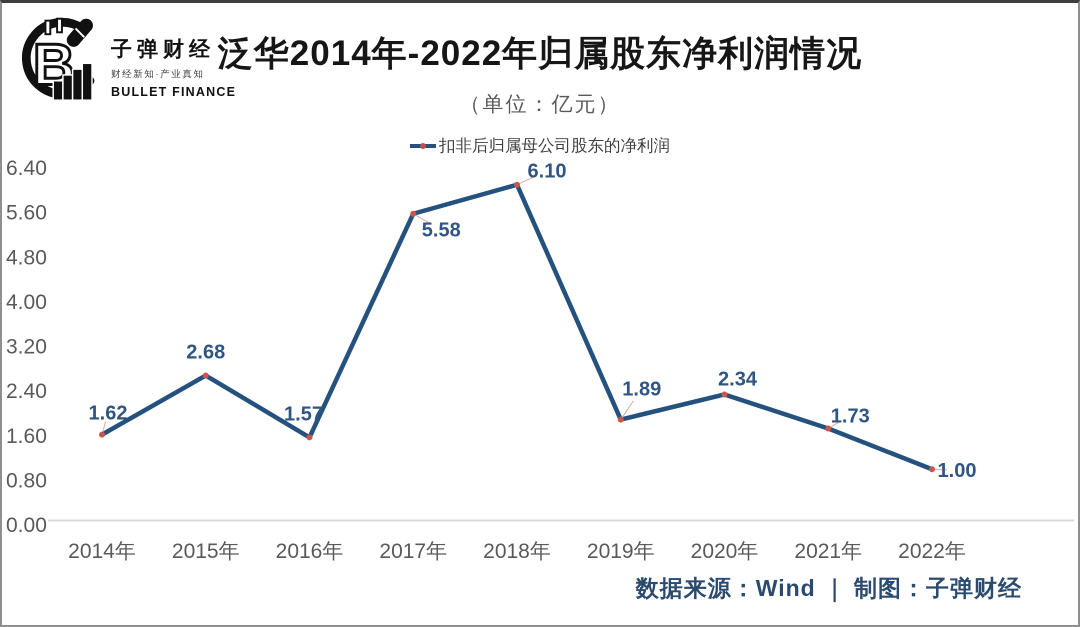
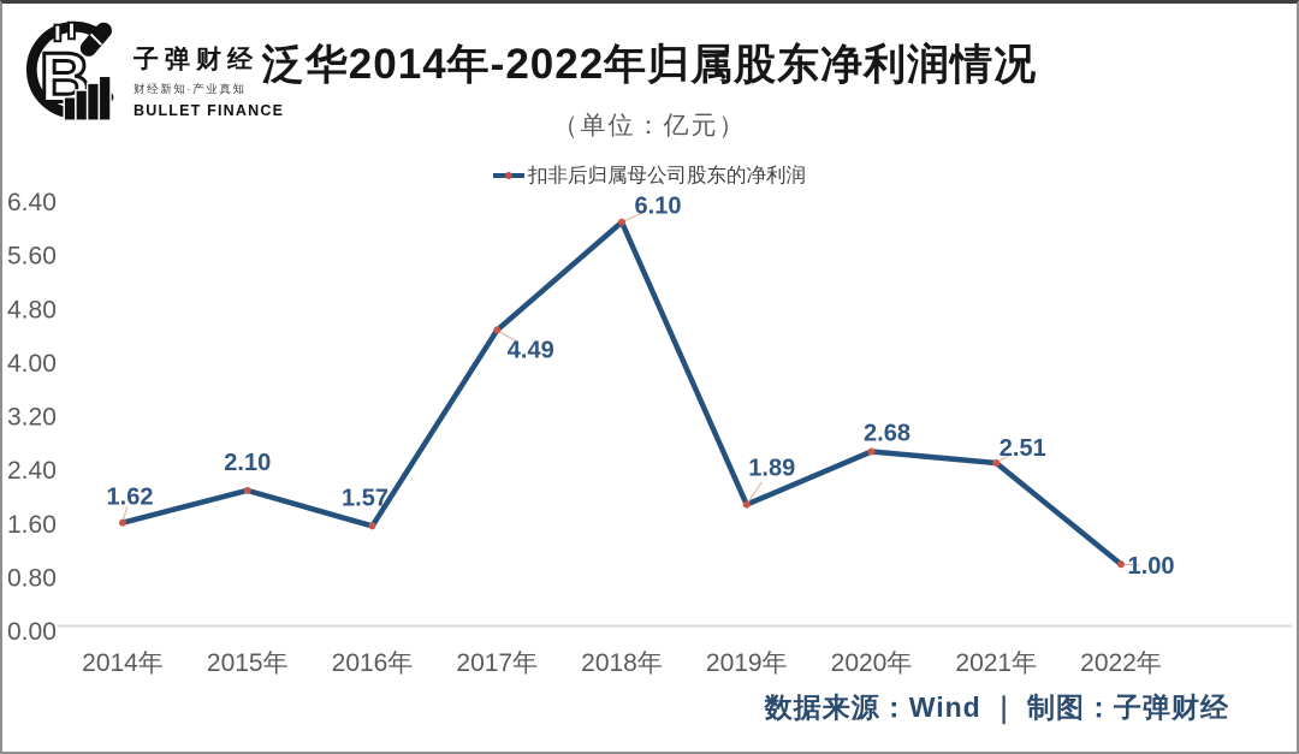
2015年: 2.68 -> 2.10
2017年: 5.58 -> 4.49
2020年: 2.34 -> 2.68
2021年: 1.73 -> 2.51
